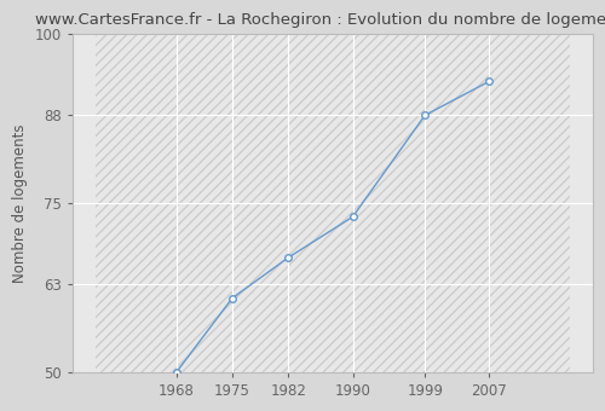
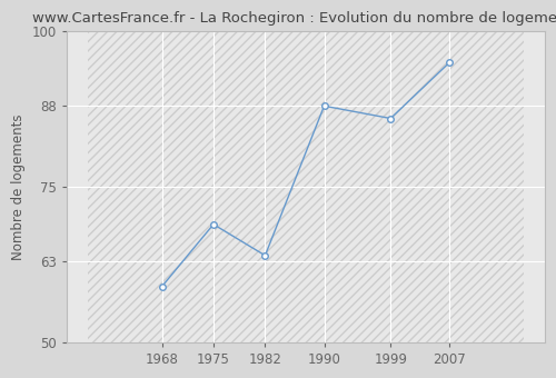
1968: 50 -> 59
1975: 61 -> 69
1982: 67 -> 64
1990: 73 -> 88
1999: 88 -> 86
2007: 93 -> 95
